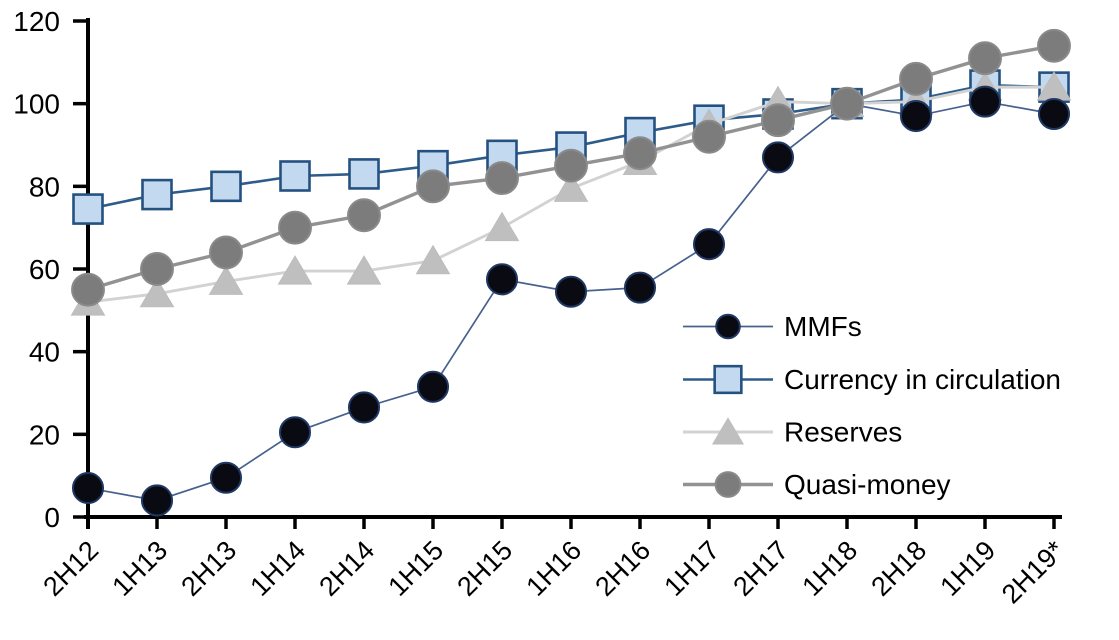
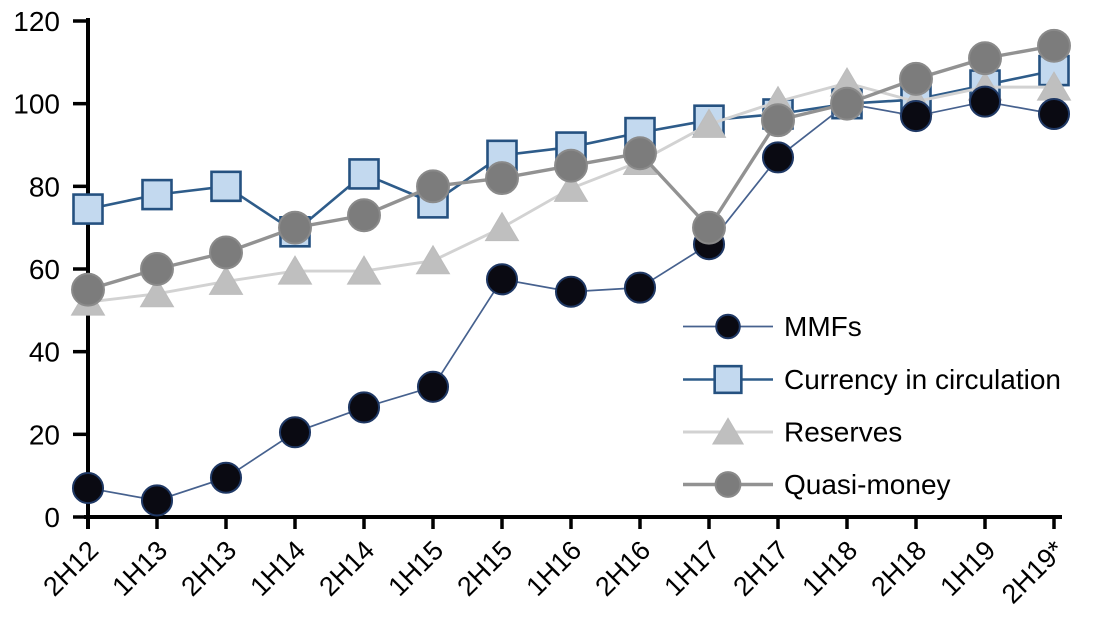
Currency in circulation/1H14: 82 -> 69
Currency in circulation/1H15: 85 -> 76
Quasi-money/1H17: 92 -> 70
Reserves/1H18: 100 -> 105
Currency in circulation/2H19*: 104 -> 108
